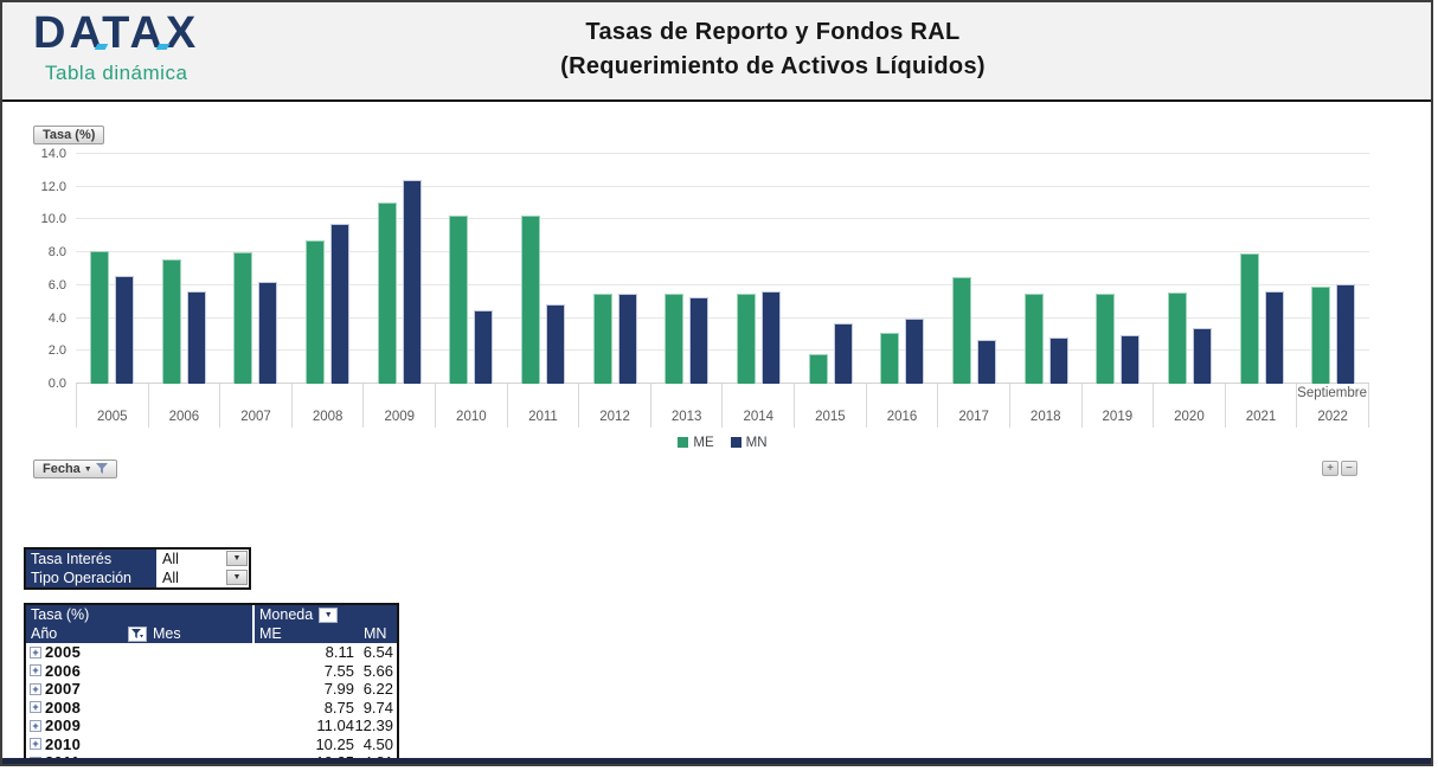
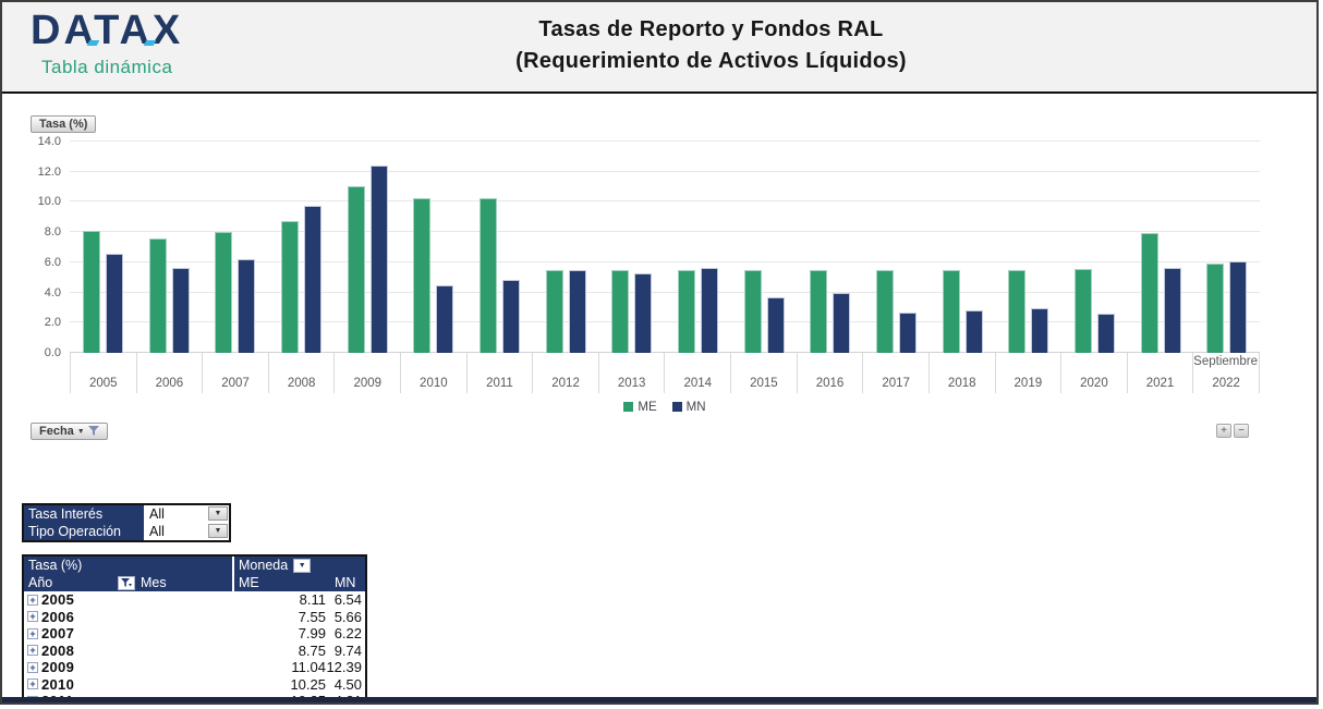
ME/2015: 1.8 -> 5.5
ME/2016: 3.1 -> 5.5
ME/2017: 6.5 -> 5.5
MN/2020: 3.4 -> 2.6
